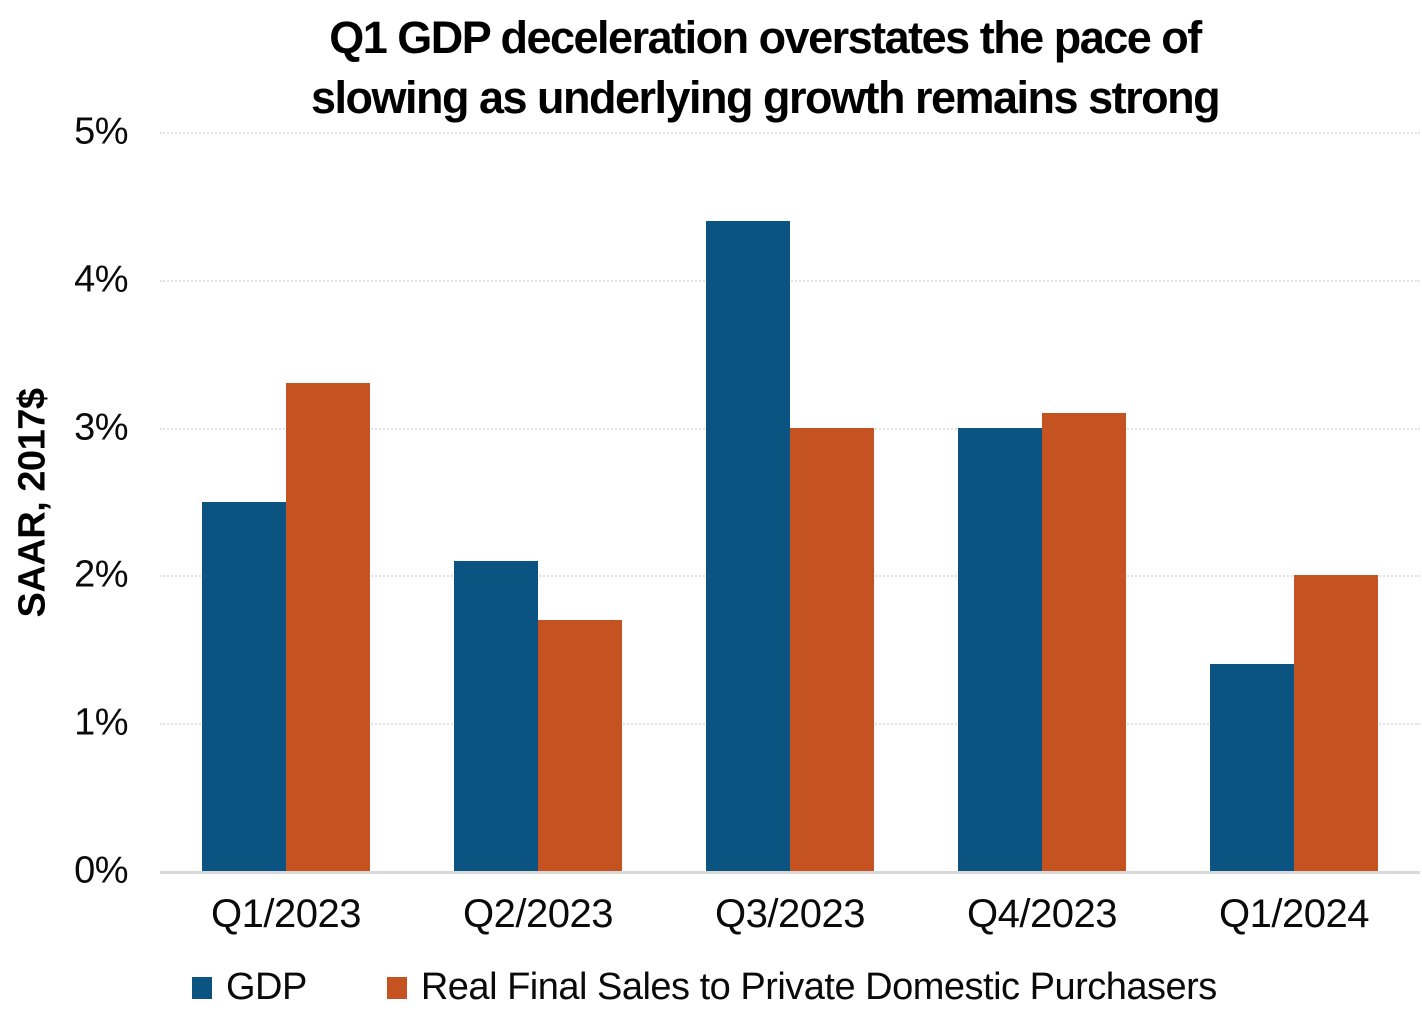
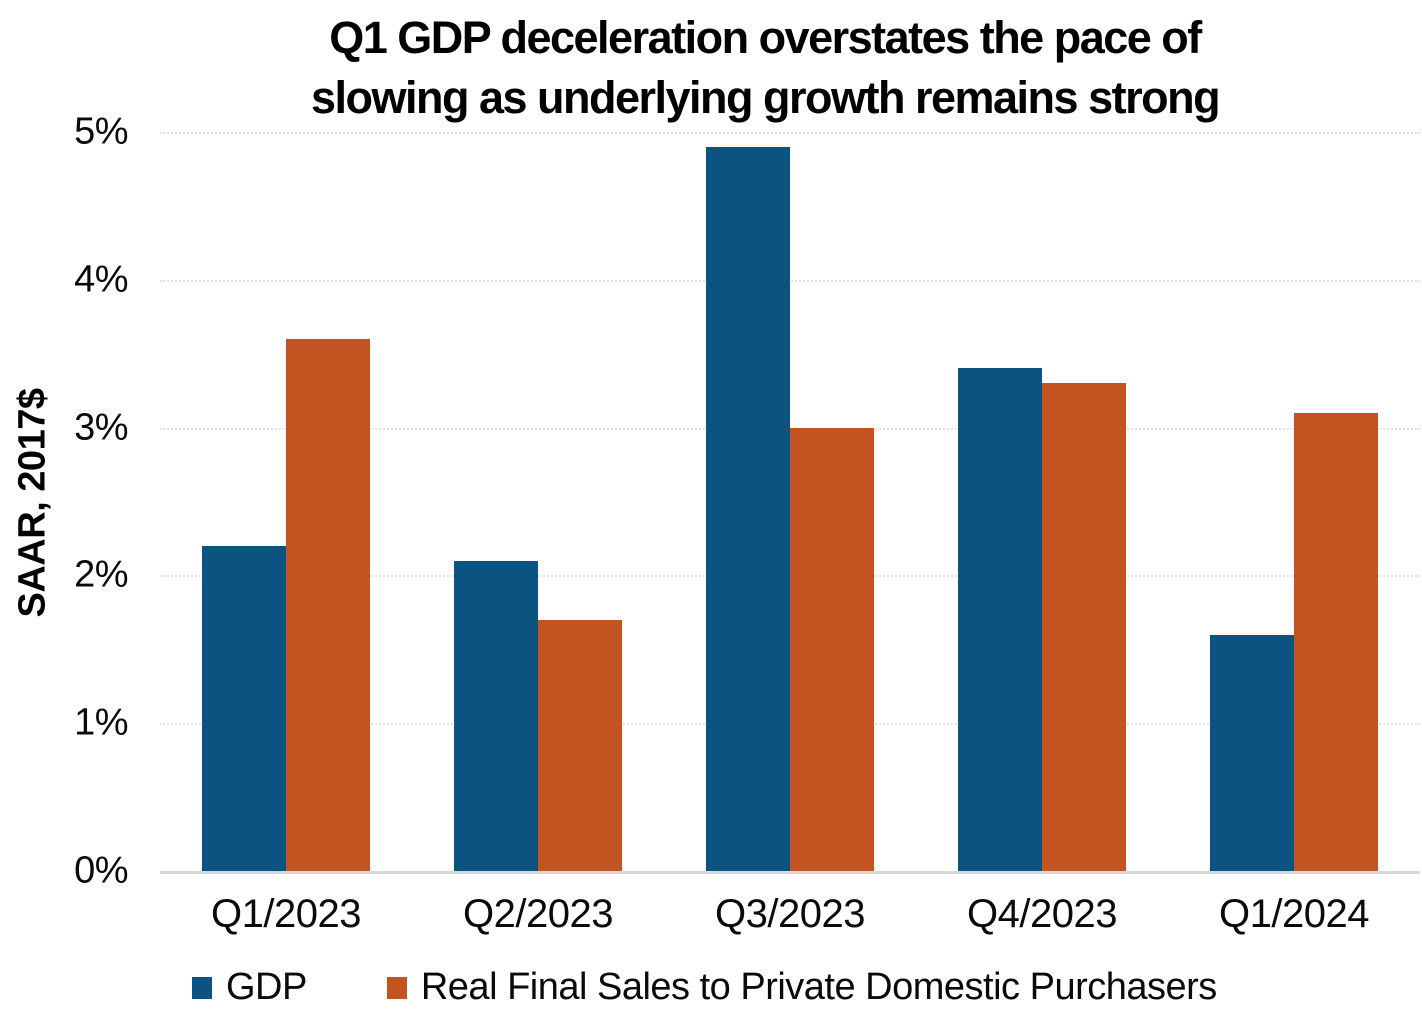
GDP/Q1/2023: 2.5% -> 2.2%
Real Final Sales to Private Domestic Purchasers/Q1/2023: 3.3% -> 3.6%
GDP/Q3/2023: 4.4% -> 4.9%
GDP/Q4/2023: 3.0% -> 3.4%
Real Final Sales to Private Domestic Purchasers/Q4/2023: 3.1% -> 3.3%
GDP/Q1/2024: 1.4% -> 1.6%
Real Final Sales to Private Domestic Purchasers/Q1/2024: 2.0% -> 3.1%
